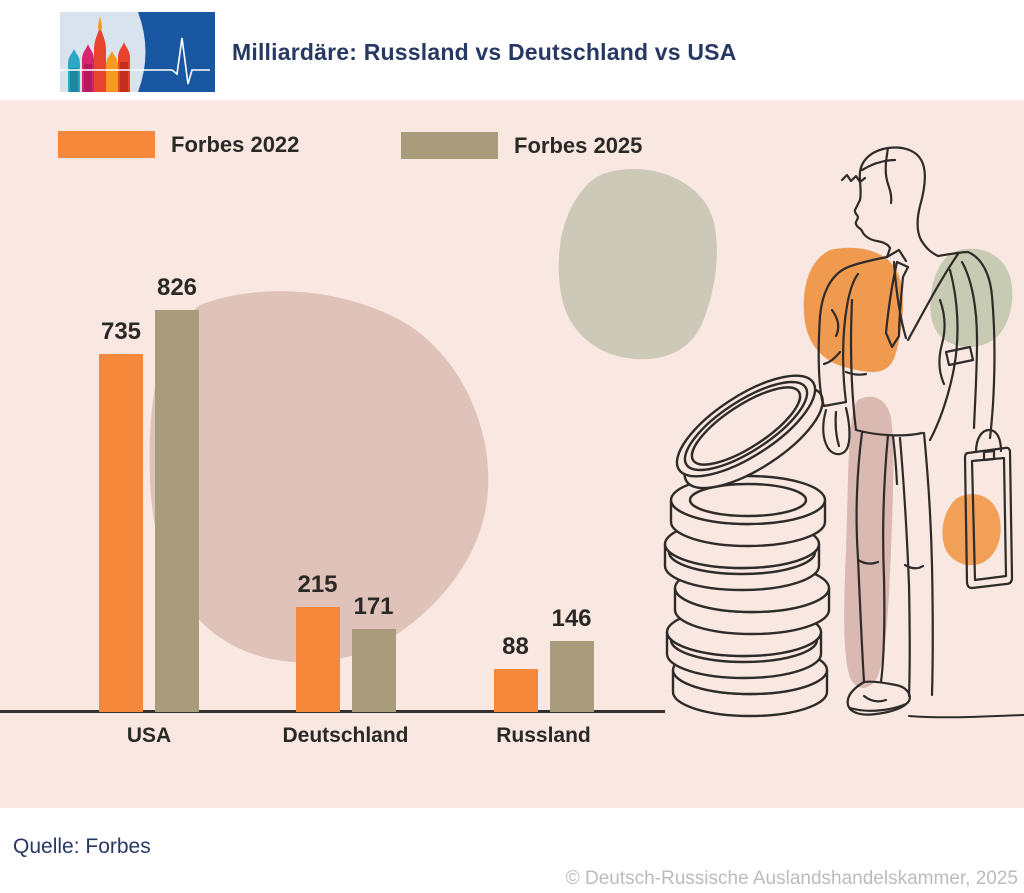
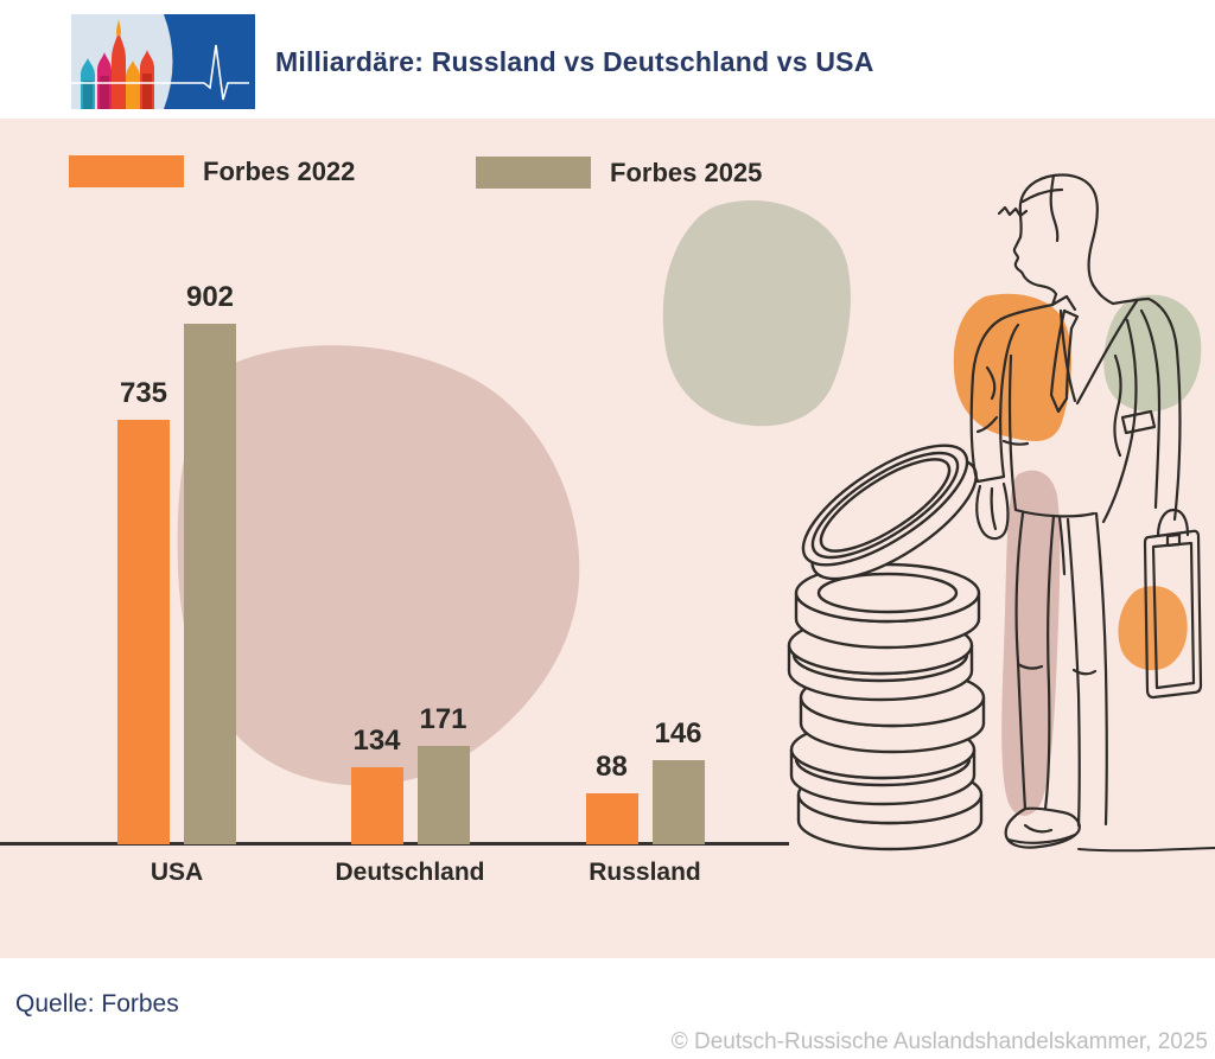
Forbes 2025/USA: 826 -> 902
Forbes 2022/Deutschland: 215 -> 134
